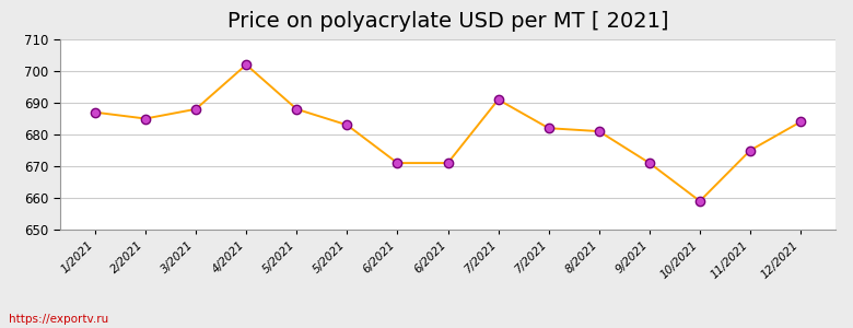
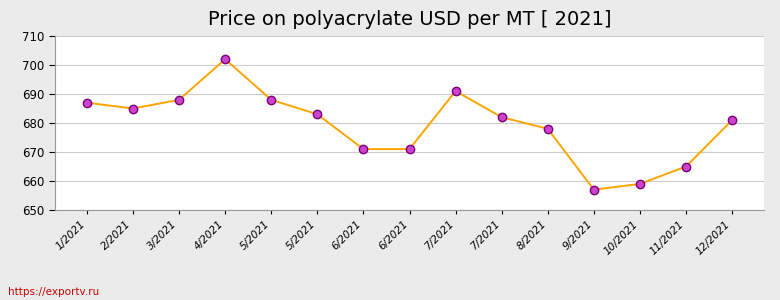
8/2021: 681 -> 678
9/2021: 671 -> 657
11/2021: 675 -> 665
12/2021: 684 -> 681
